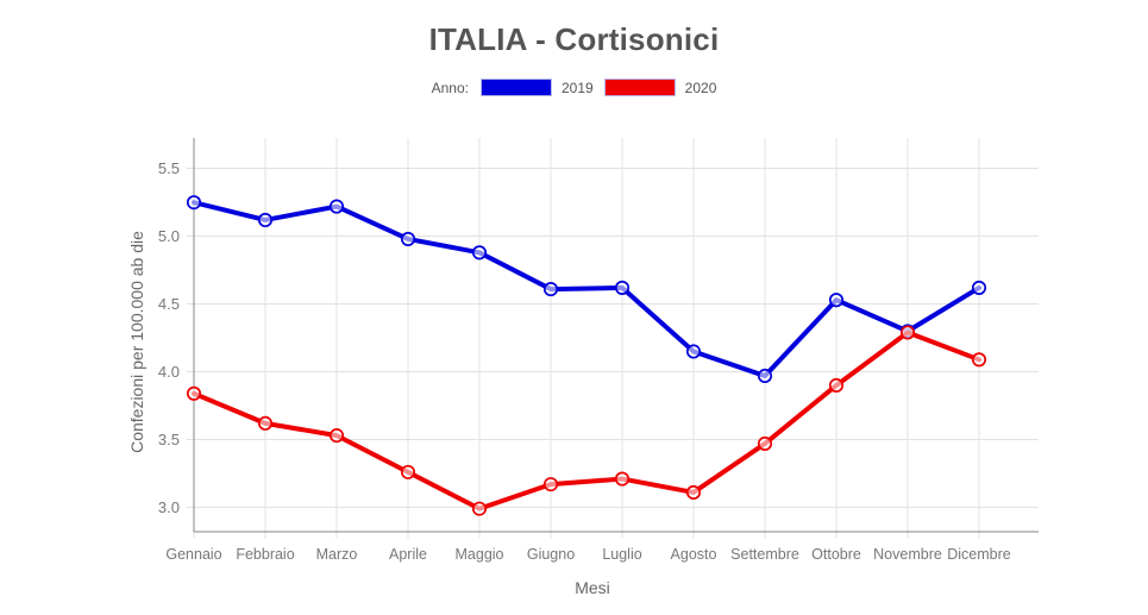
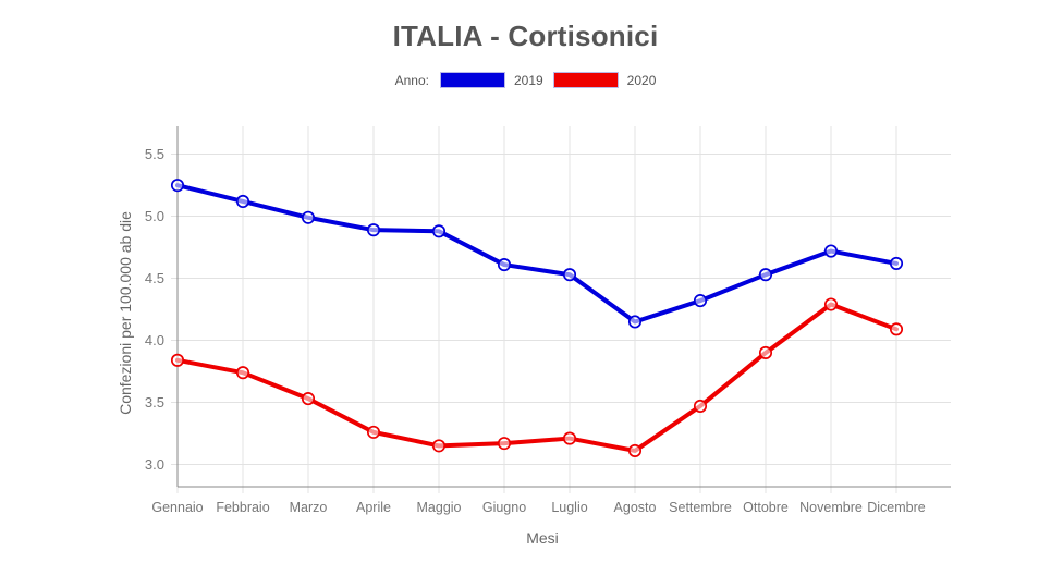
2020/Febbraio: 3.62 -> 3.74
2019/Marzo: 5.22 -> 4.99
2019/Aprile: 4.98 -> 4.89
2020/Maggio: 2.99 -> 3.15
2019/Luglio: 4.62 -> 4.53
2019/Settembre: 3.97 -> 4.32
2019/Novembre: 4.30 -> 4.72
